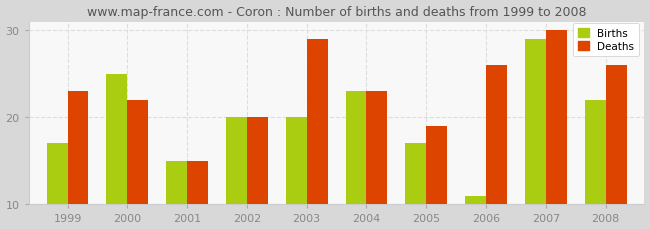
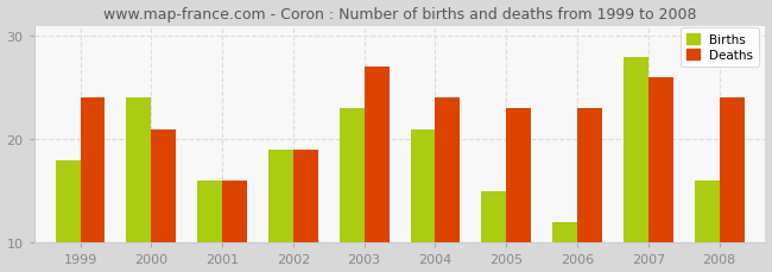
Births/1999: 17 -> 18
Deaths/1999: 23 -> 24
Births/2000: 25 -> 24
Deaths/2000: 22 -> 21
Births/2001: 15 -> 16
Deaths/2001: 15 -> 16
Births/2002: 20 -> 19
Deaths/2002: 20 -> 19
Births/2003: 20 -> 23
Deaths/2003: 29 -> 27
Births/2004: 23 -> 21
Deaths/2004: 23 -> 24
Births/2005: 17 -> 15
Deaths/2005: 19 -> 23
Births/2006: 11 -> 12
Deaths/2006: 26 -> 23
Births/2007: 29 -> 28
Deaths/2007: 30 -> 26
Births/2008: 22 -> 16
Deaths/2008: 26 -> 24
